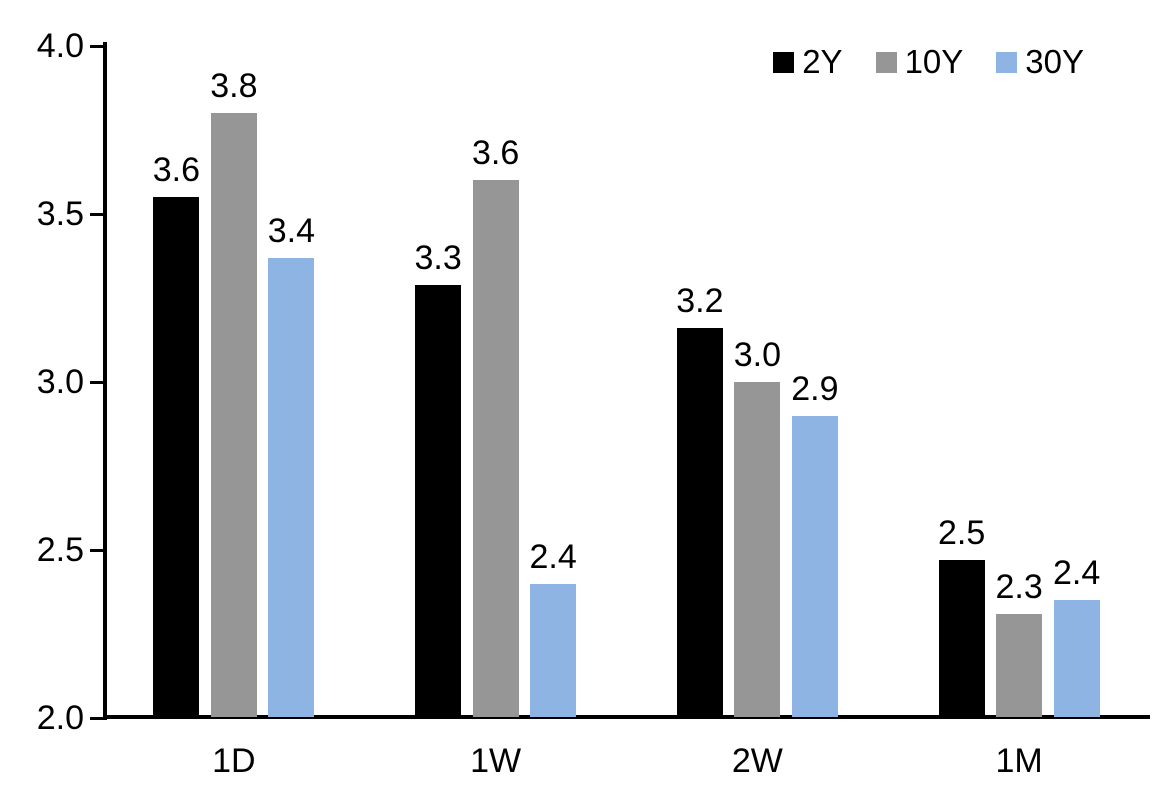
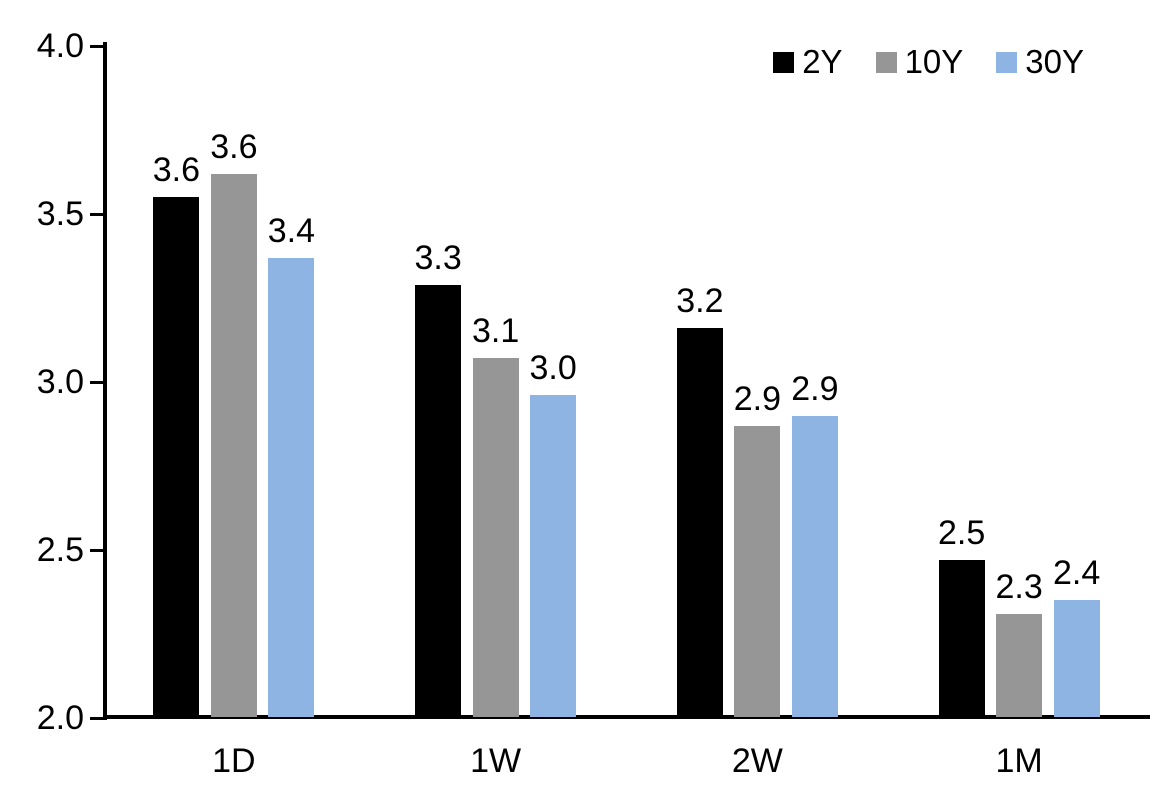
10Y/1D: 3.8 -> 3.6
10Y/1W: 3.6 -> 3.1
30Y/1W: 2.4 -> 3.0
10Y/2W: 3.0 -> 2.9
